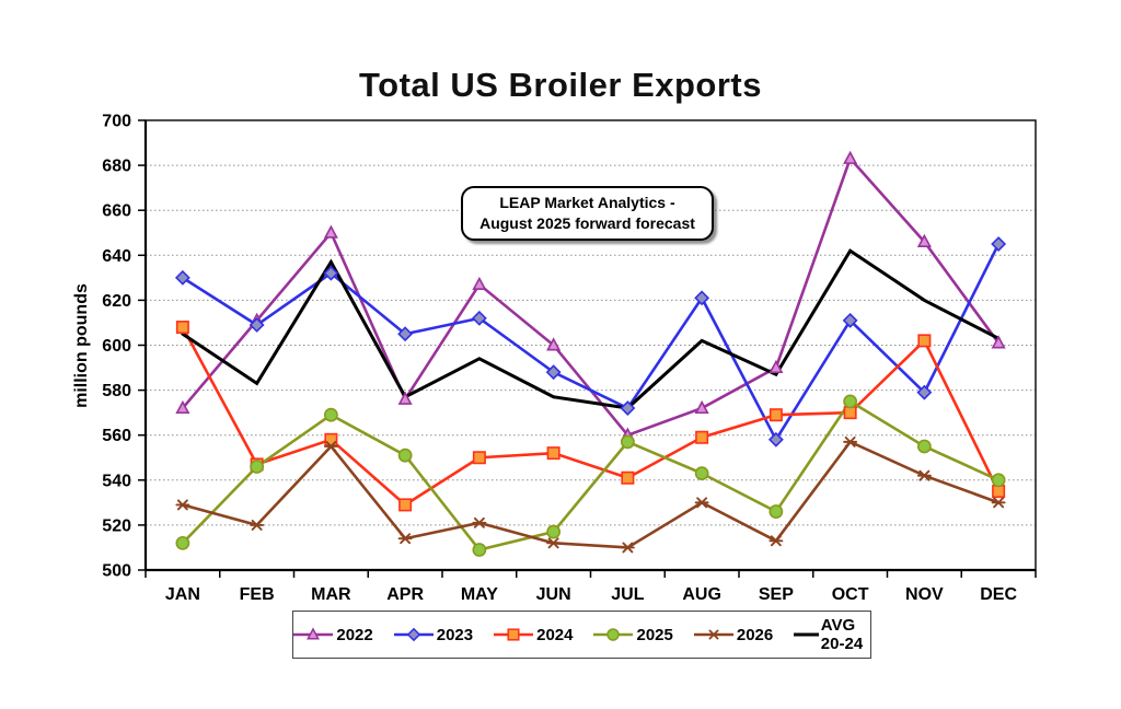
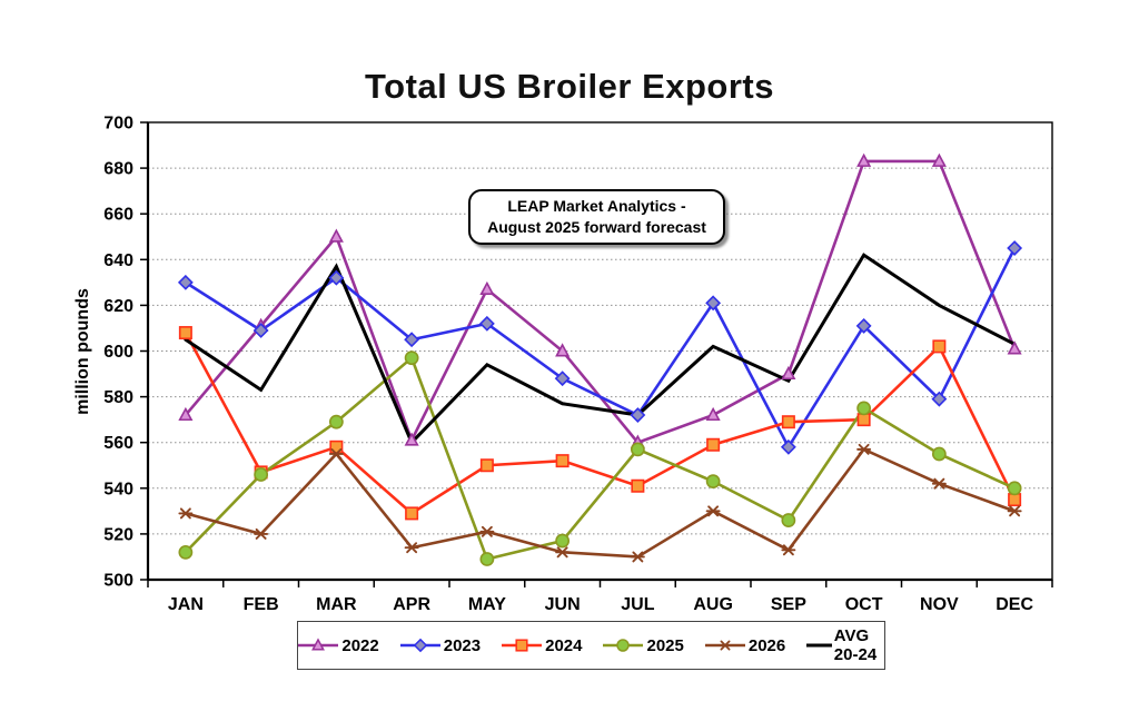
2022/APR: 576 -> 561
2025/APR: 551 -> 597
AVG 20-24/APR: 577 -> 560
2022/NOV: 646 -> 683
